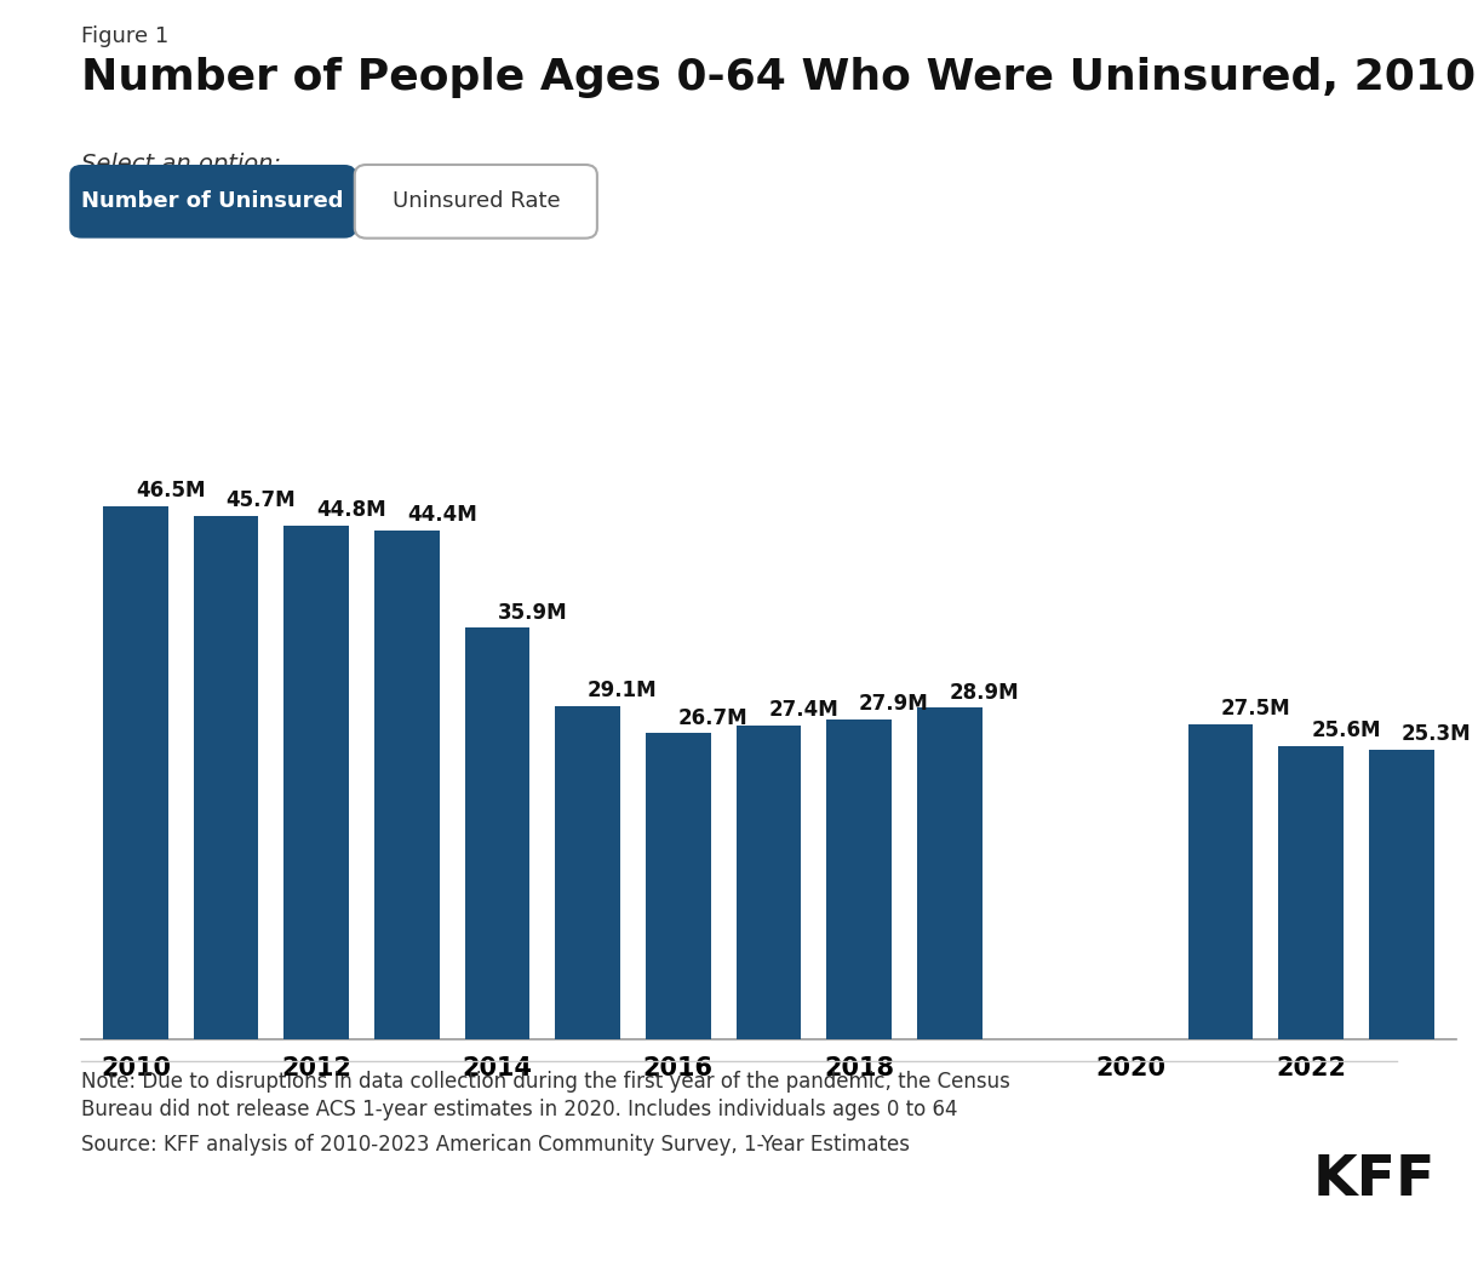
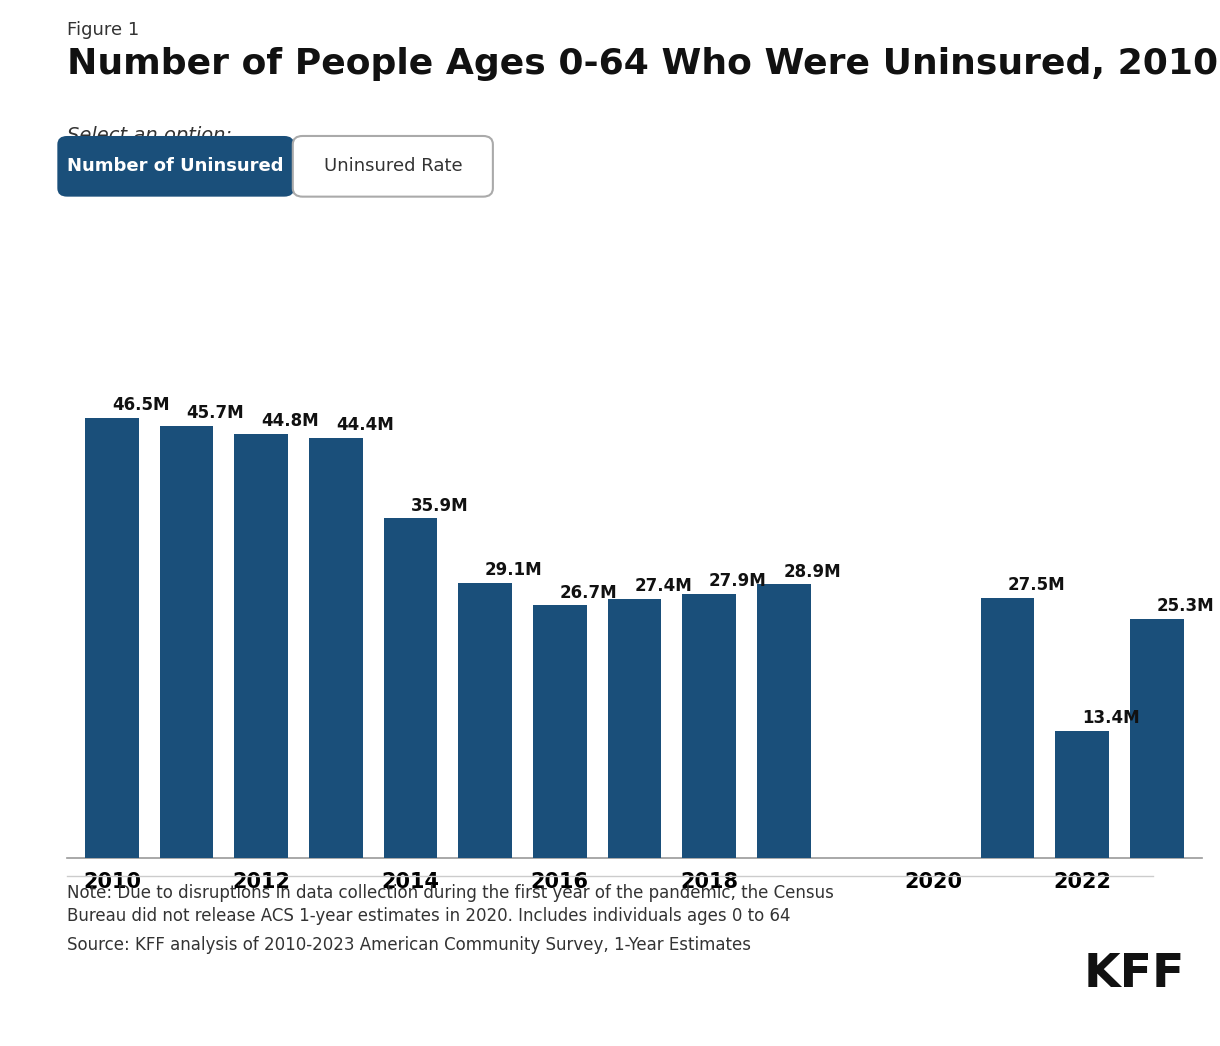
2022: 25.6M -> 13.4M
